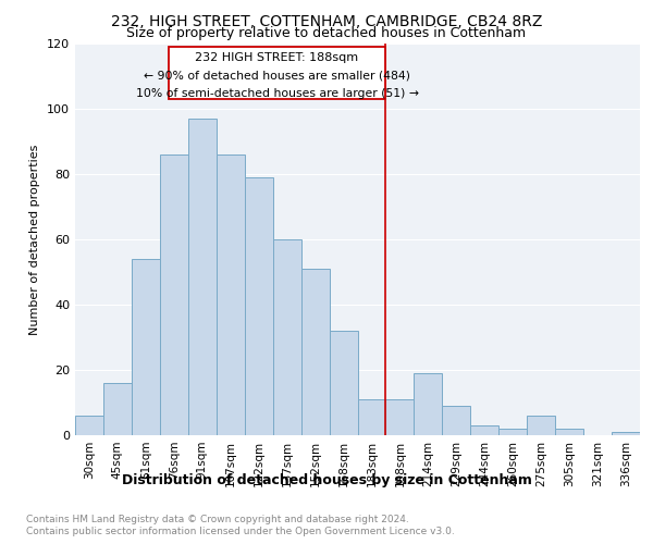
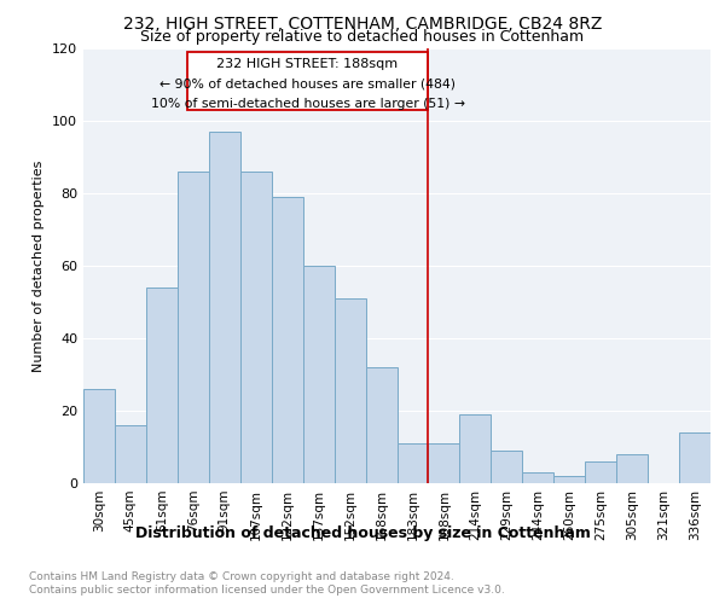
30sqm: 6 -> 26
305sqm: 2 -> 8
336sqm: 1 -> 14
